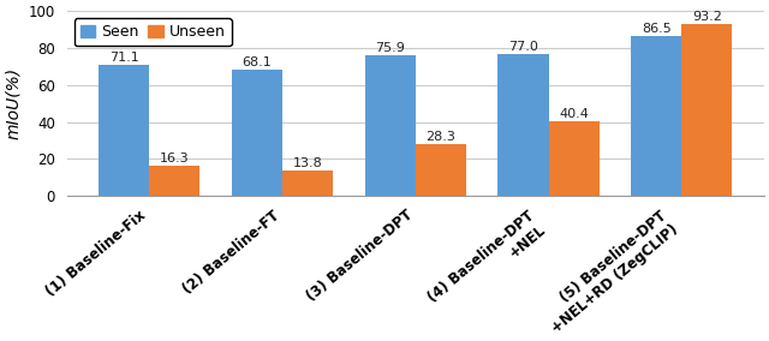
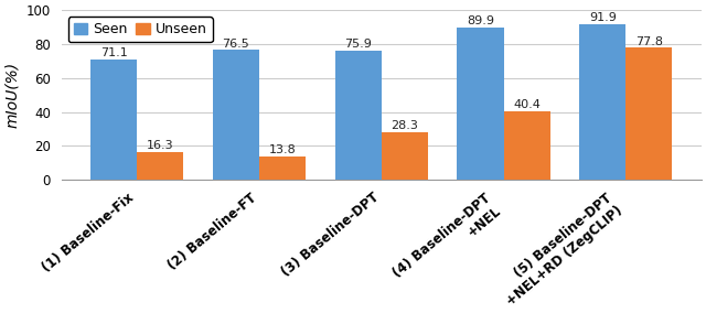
Seen/(2) Baseline-FT: 68.1 -> 76.5
Seen/(4) Baseline-DPT +NEL: 77.0 -> 89.9
Seen/(5) Baseline-DPT +NEL+RD (ZegCLIP): 86.5 -> 91.9
Unseen/(5) Baseline-DPT +NEL+RD (ZegCLIP): 93.2 -> 77.8
